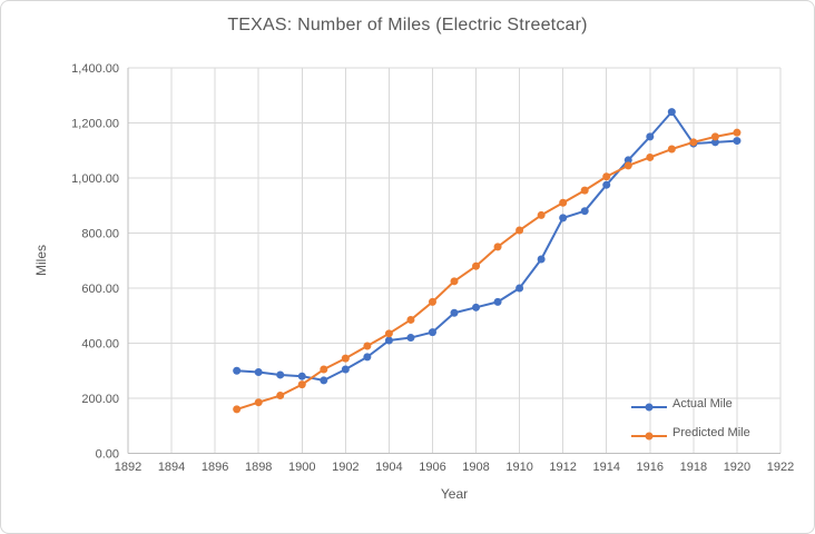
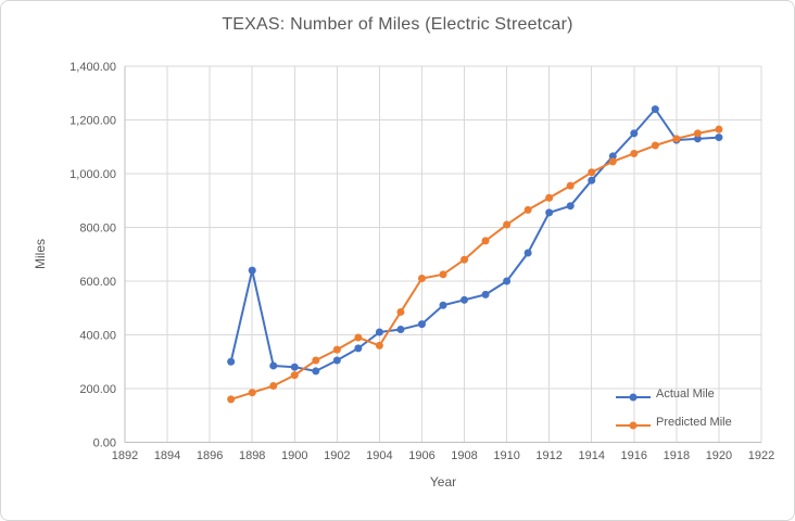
Actual Mile/1898: 300 -> 640
Predicted Mile/1904: 440 -> 360
Predicted Mile/1906: 550 -> 610
